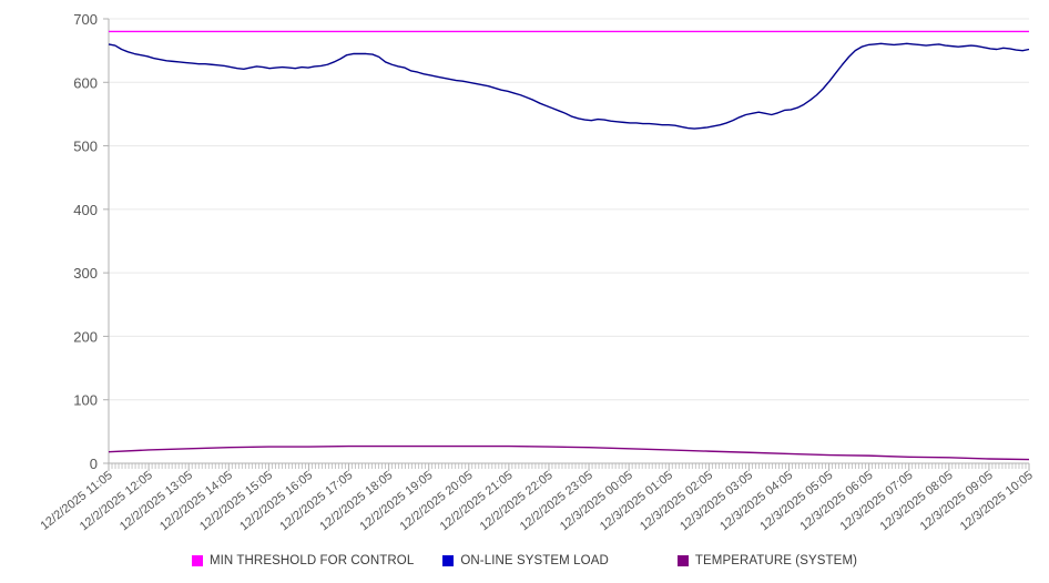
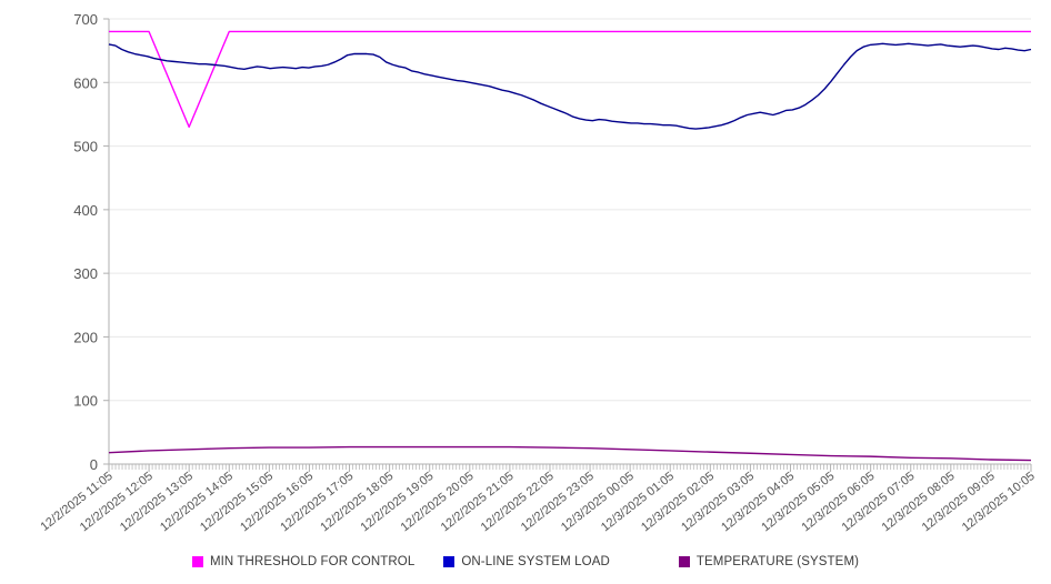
MIN THRESHOLD FOR CONTROL/12/2/2025 13:05: 680 -> 530
